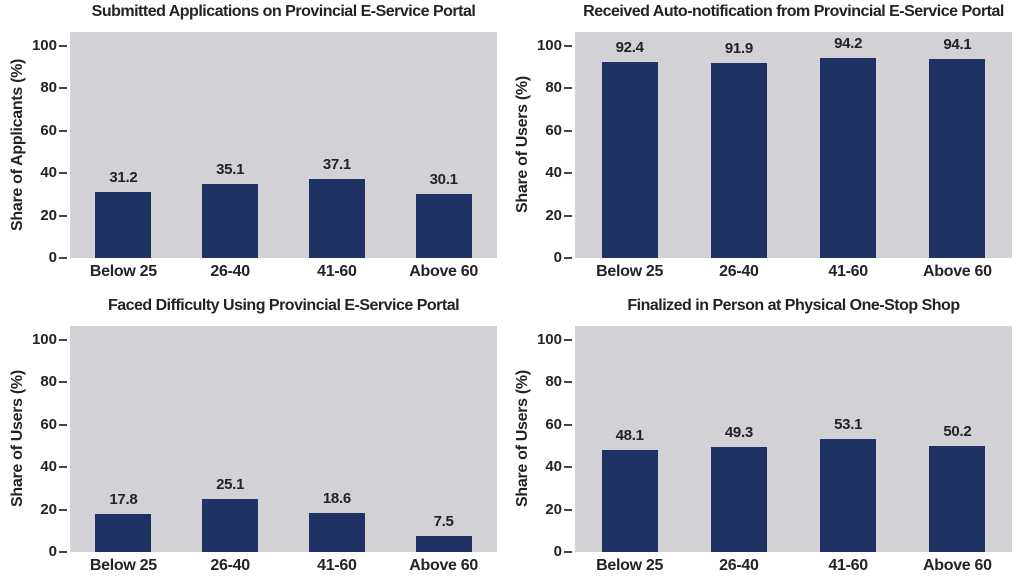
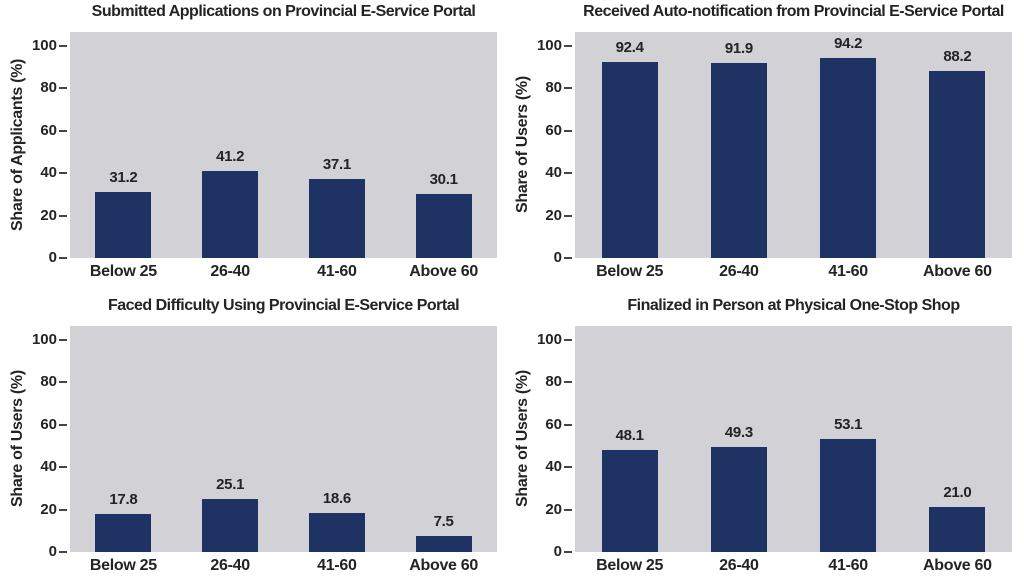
Submitted Applications on Provincial E-Service Portal/26-40: 35.1 -> 41.2
Received Auto-notification from Provincial E-Service Portal/Above 60: 94.1 -> 88.2
Finalized in Person at Physical One-Stop Shop/Above 60: 50.2 -> 21.0
